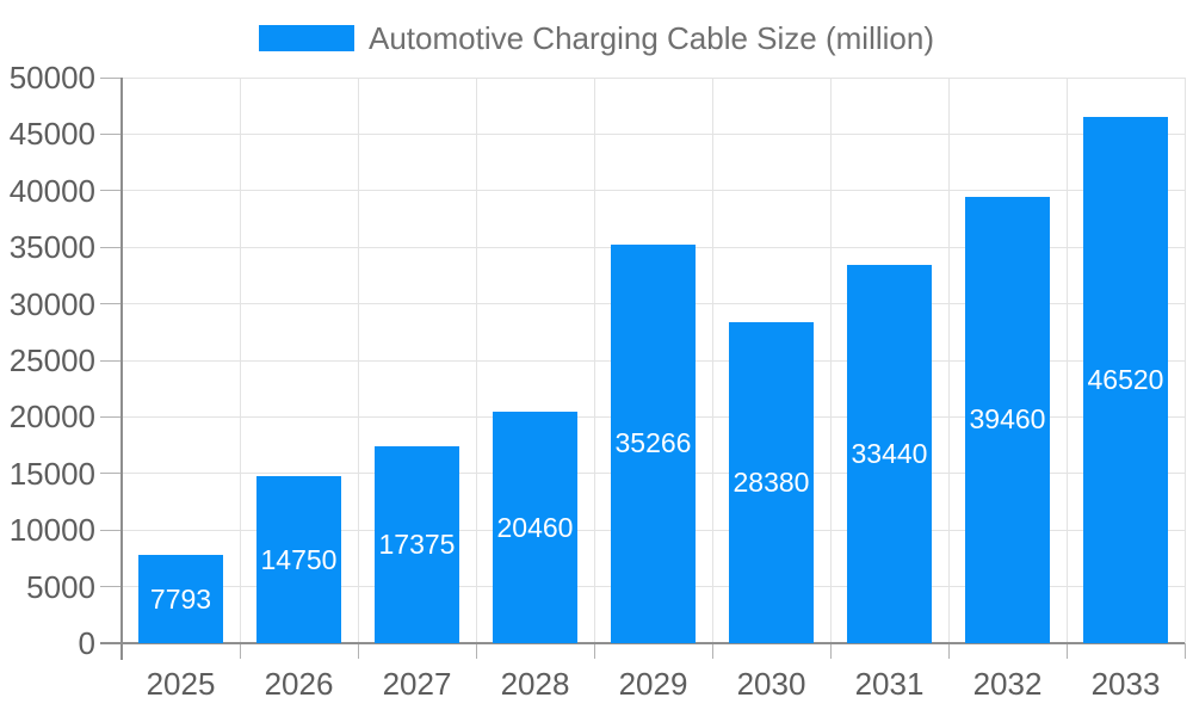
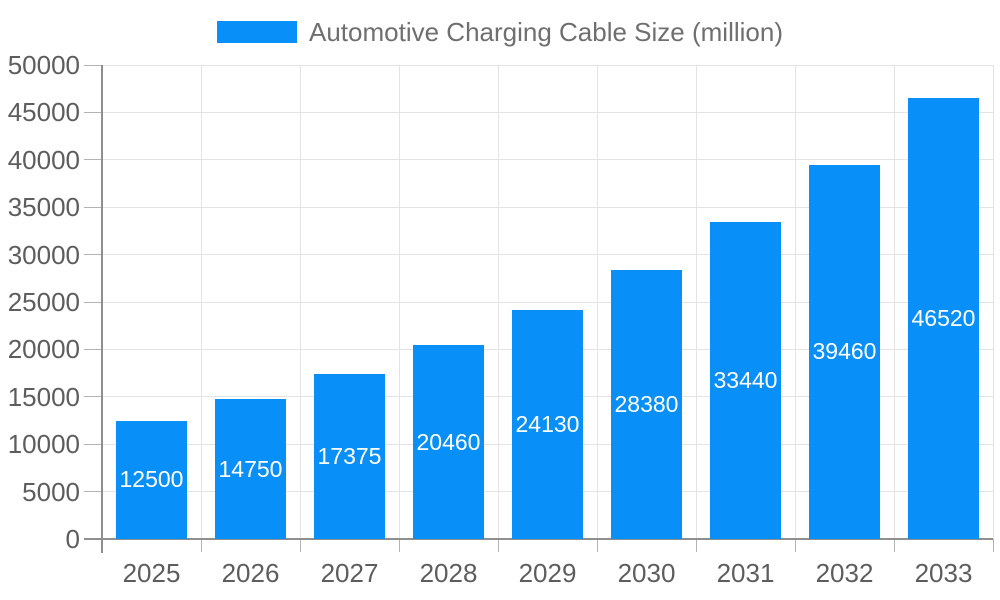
2025: 7793 -> 12500
2029: 35266 -> 24130
